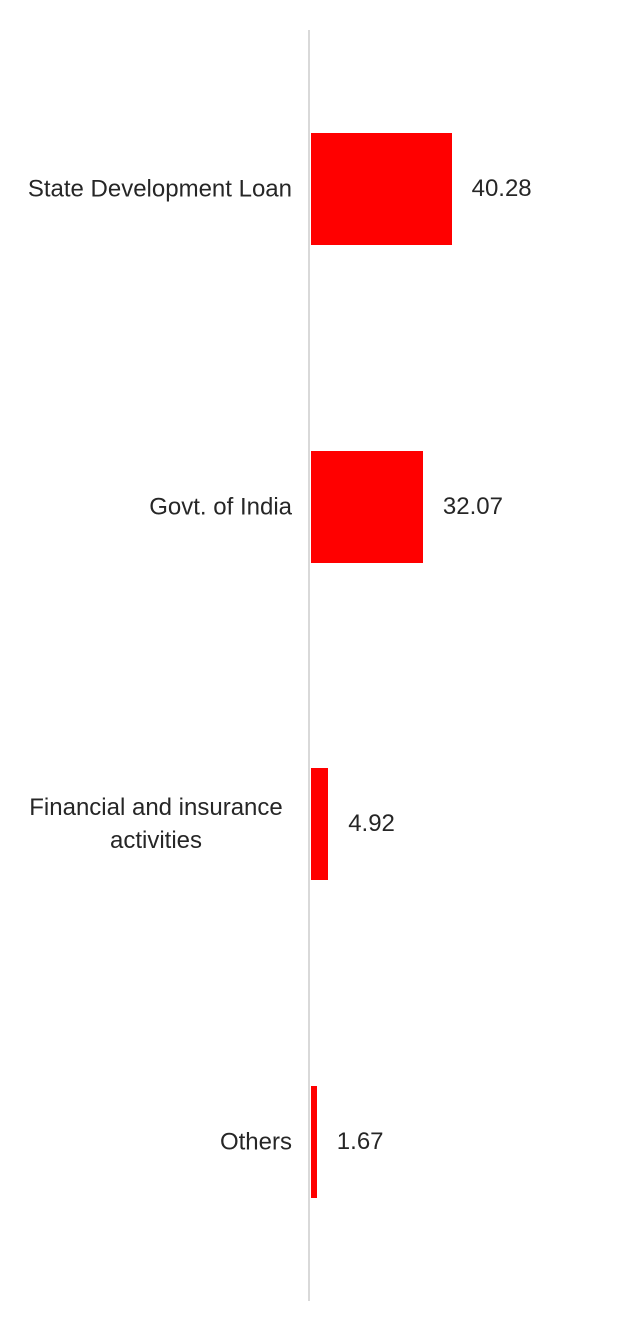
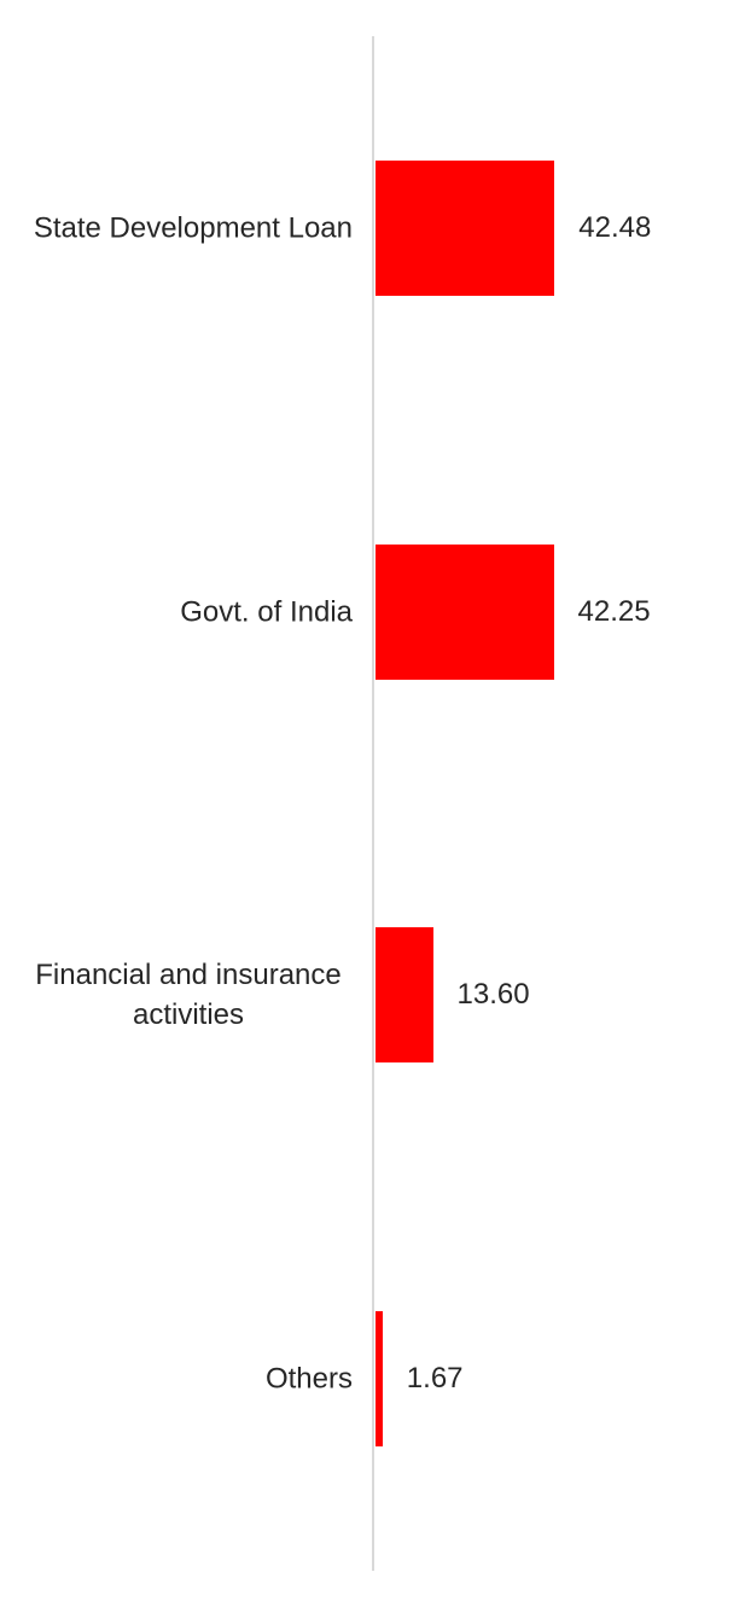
State Development Loan: 40.28 -> 42.48
Govt. of India: 32.07 -> 42.25
Financial and insurance activities: 4.92 -> 13.60
